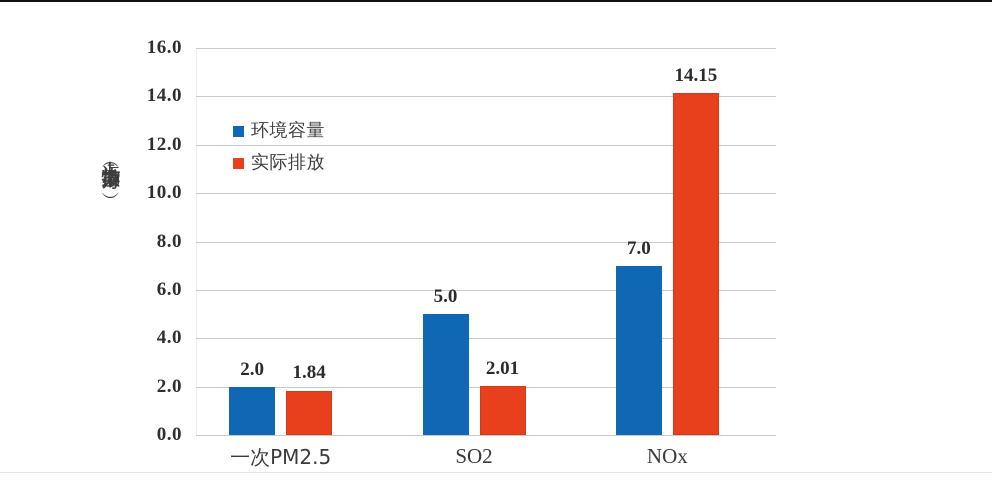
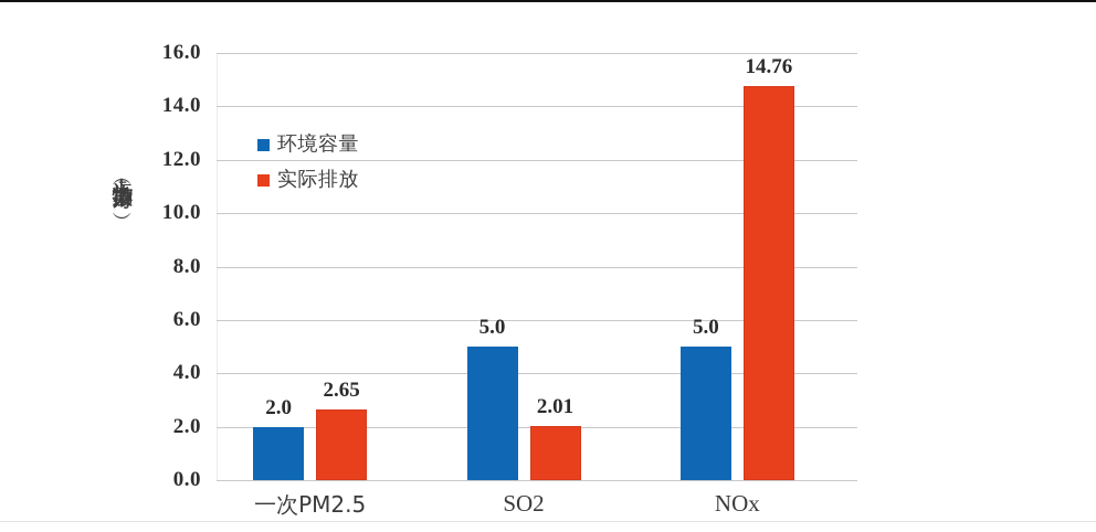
实际排放/一次PM2.5: 1.84 -> 2.65
环境容量/NOx: 7.0 -> 5.0
实际排放/NOx: 14.15 -> 14.76
